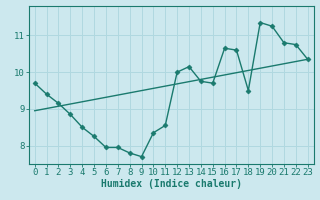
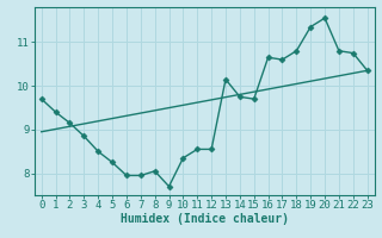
8: 7.80 -> 8.05
12: 10.00 -> 8.55
18: 9.50 -> 10.80
20: 11.25 -> 11.55
